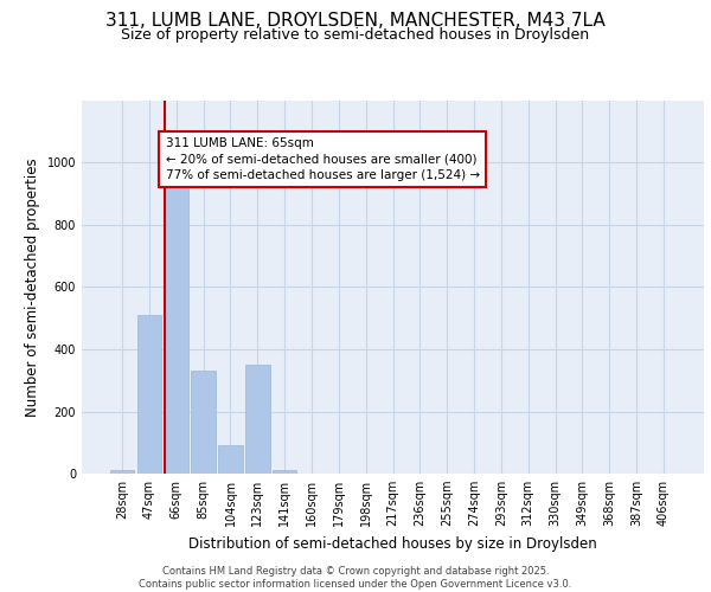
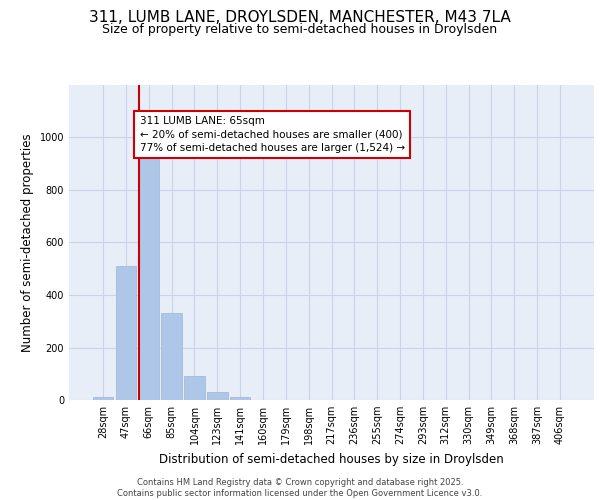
123sqm: 350 -> 30
